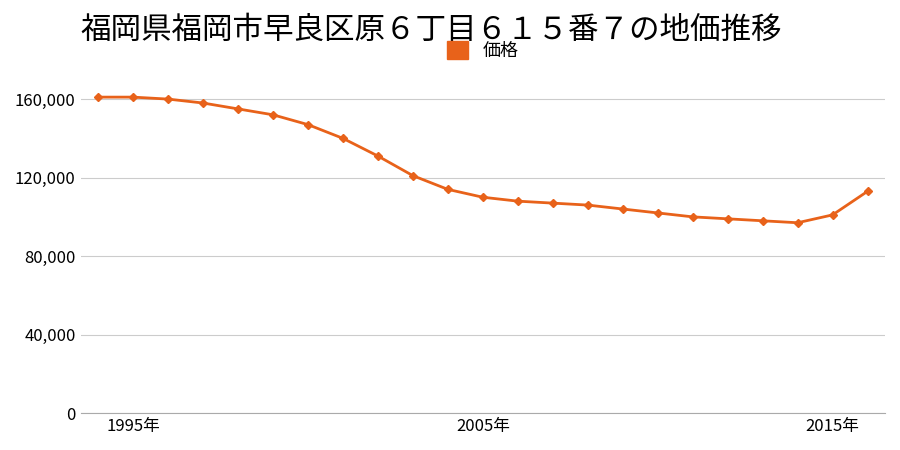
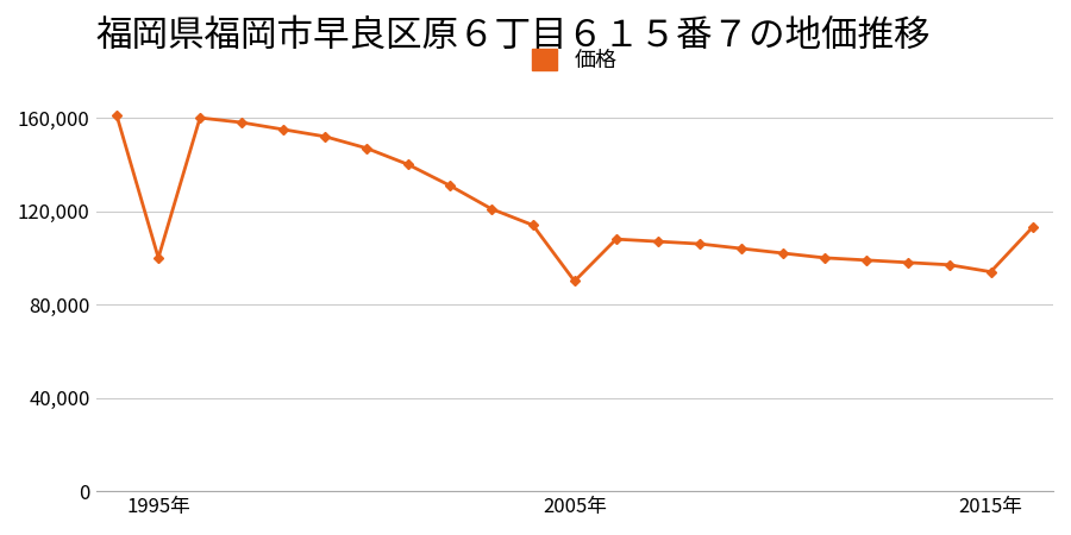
1995年: 161,000 -> 100,000
2005年: 110,000 -> 90,000
2015年: 101,000 -> 94,000
